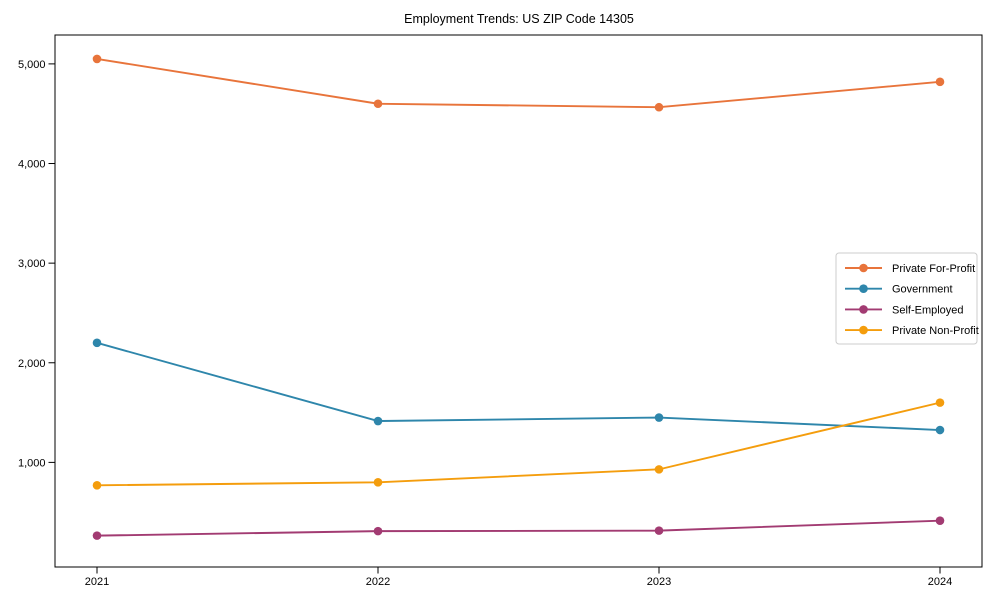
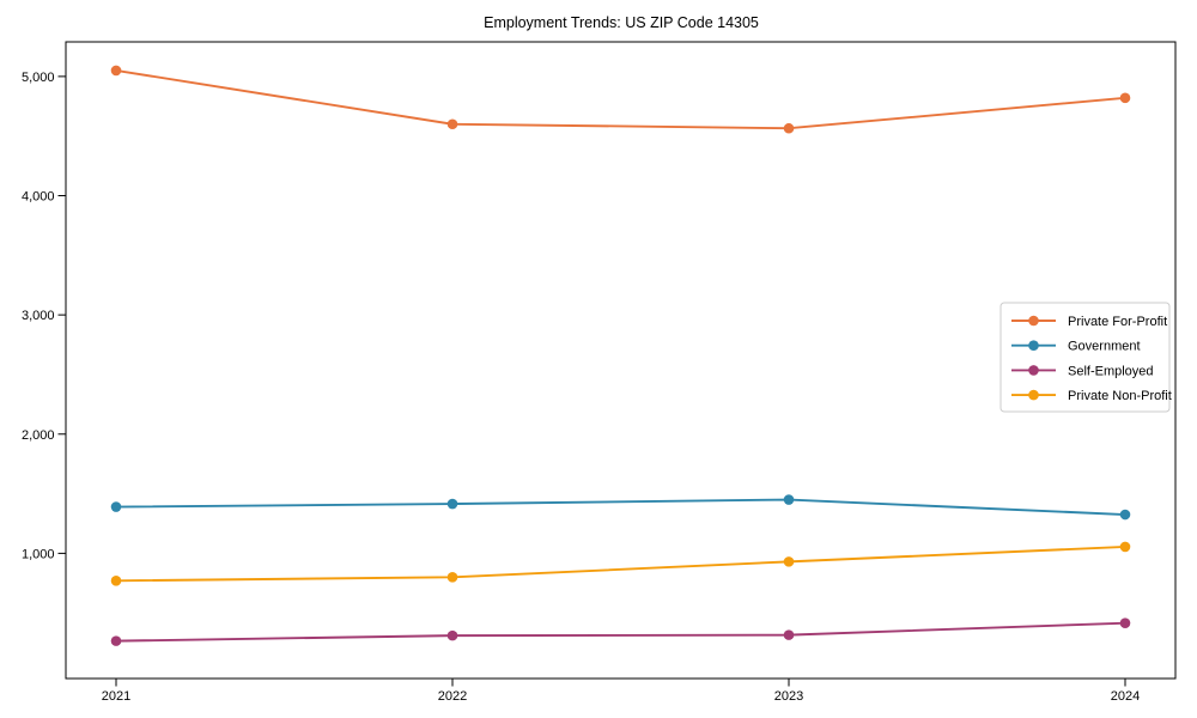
Government/2021: 2200 -> 1400
Private Non-Profit/2024: 1600 -> 1100
